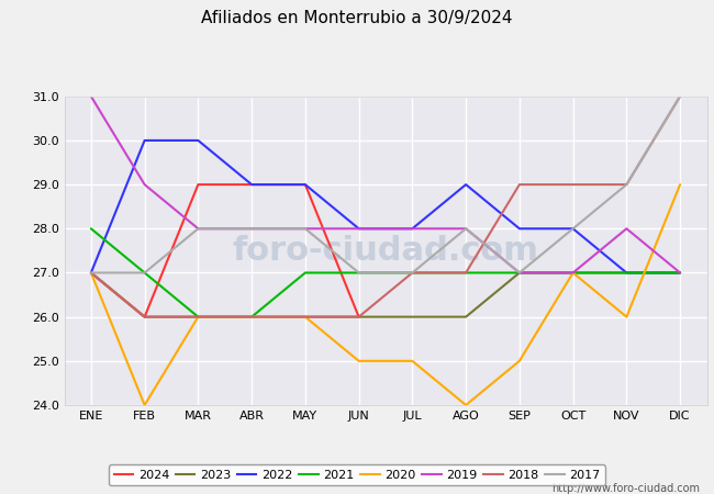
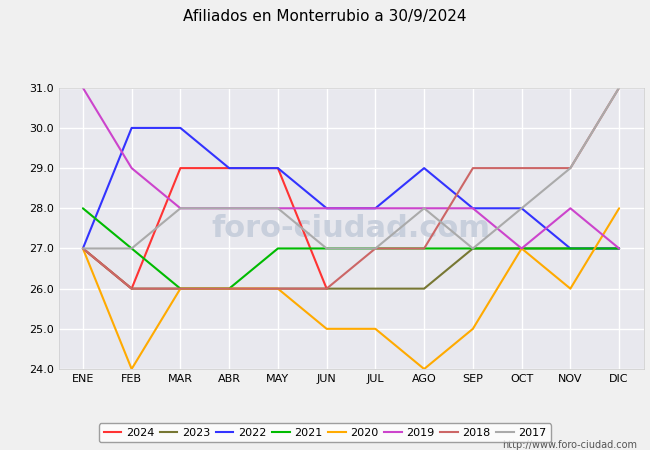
2019/SEP: 27 -> 28
2020/DIC: 29 -> 28
